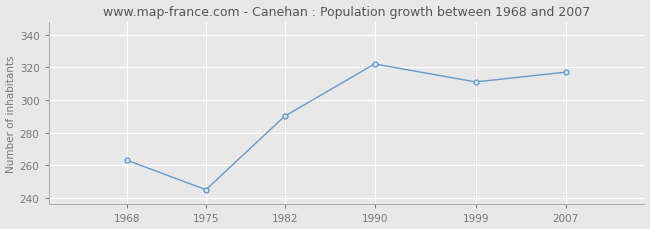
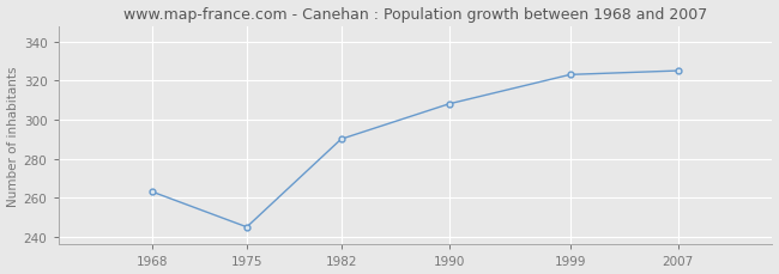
1990: 322 -> 308
1999: 311 -> 323
2007: 317 -> 325
